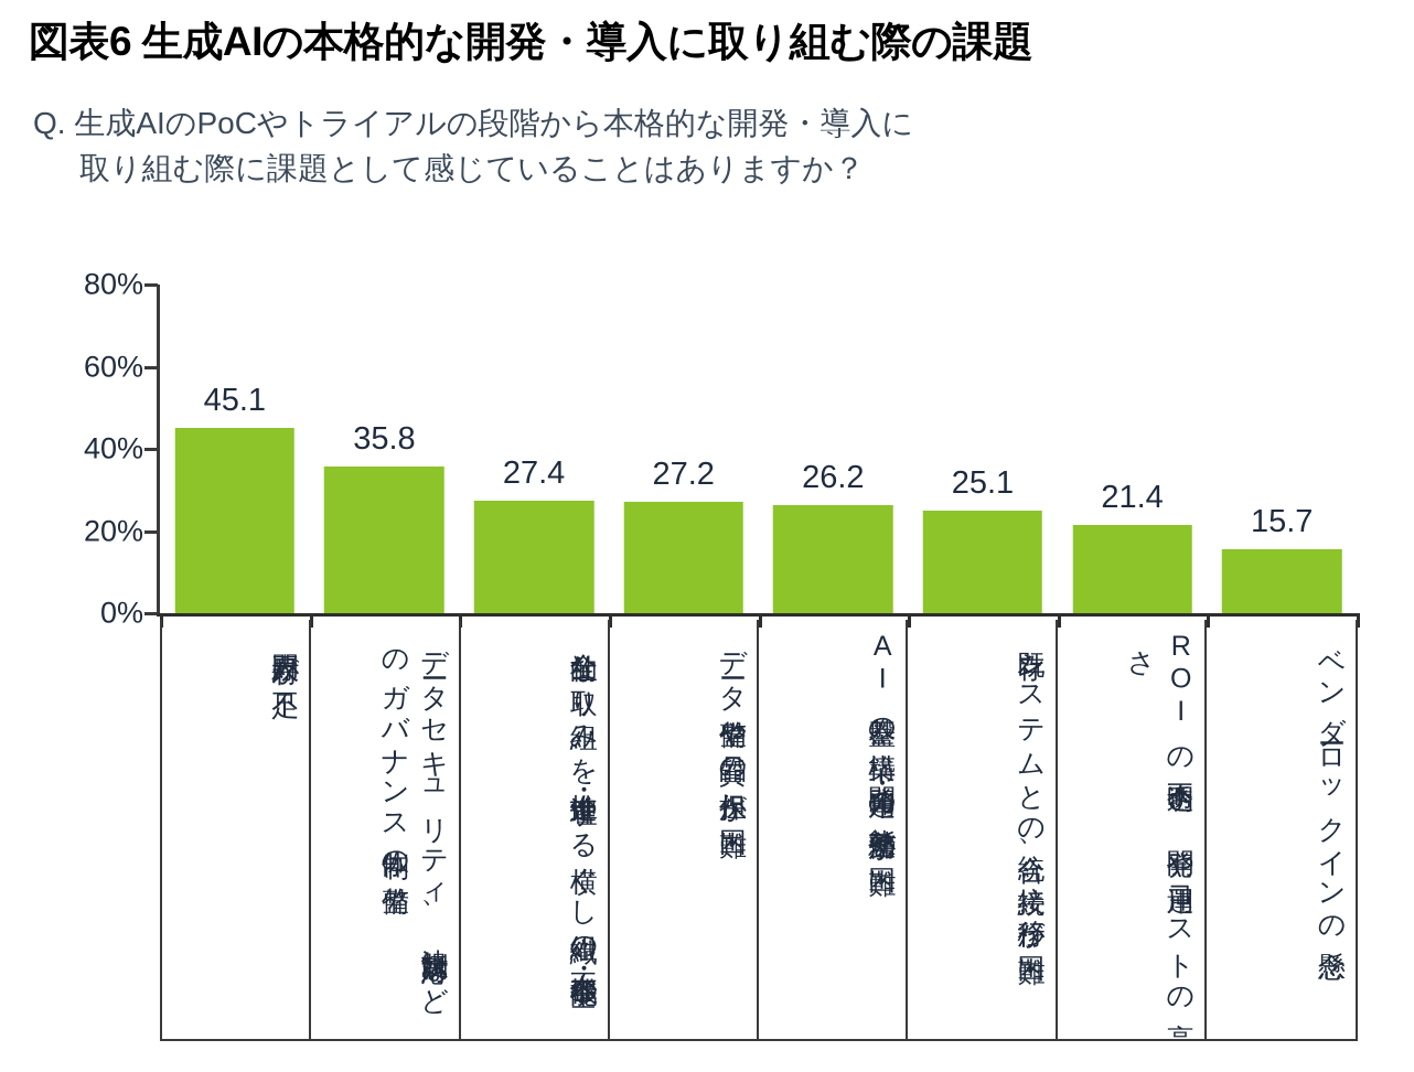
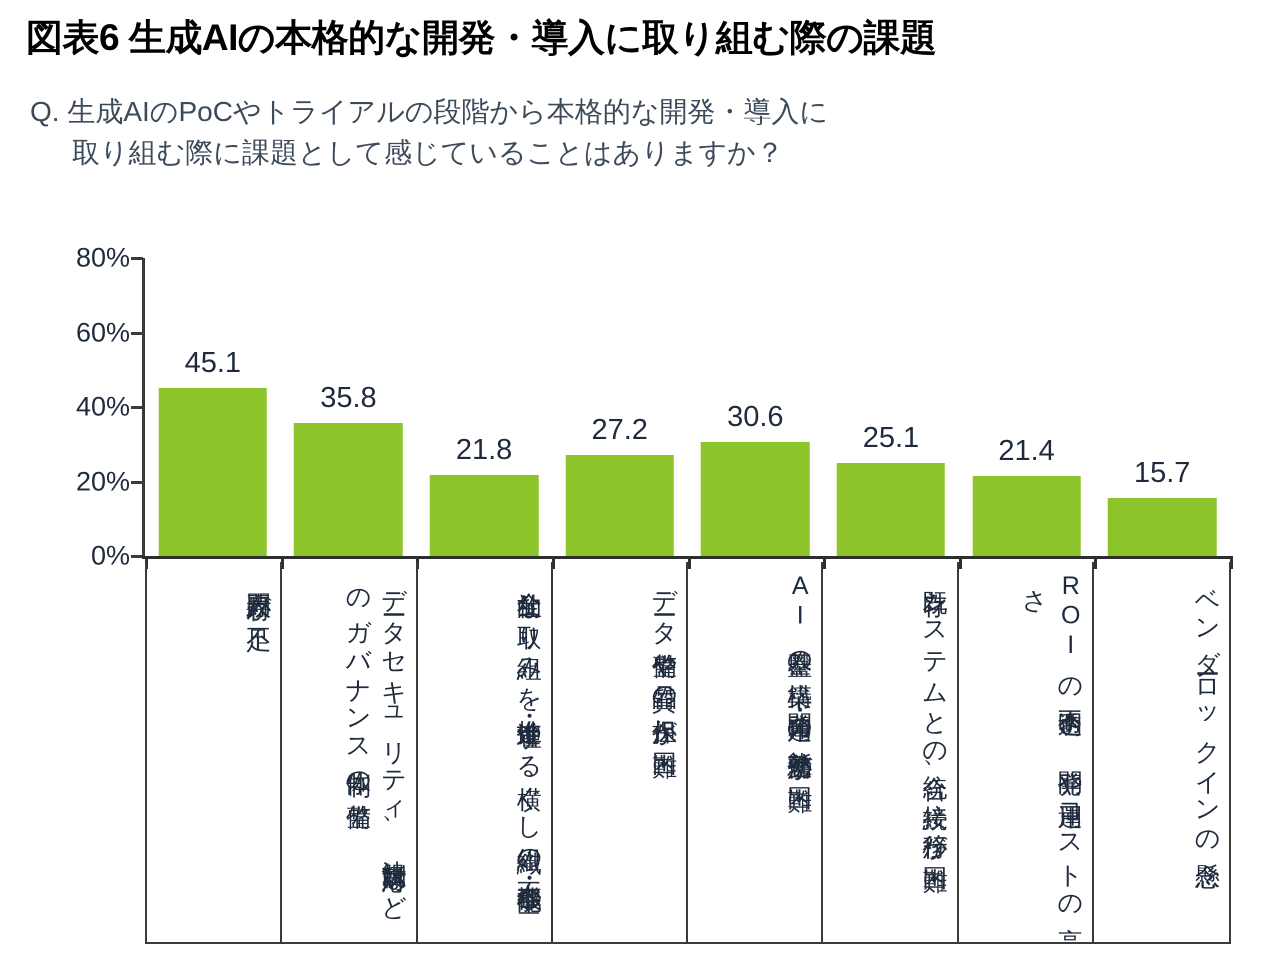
全社的な取り組みを推進・管理する横ぐし組織の不在・機能不全: 27.4 -> 21.8
AI基盤の構築、開発・運用の態勢整備が困難: 26.2 -> 30.6
